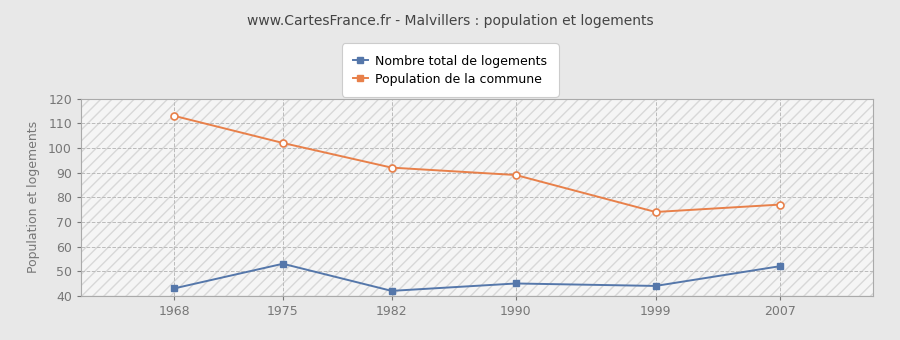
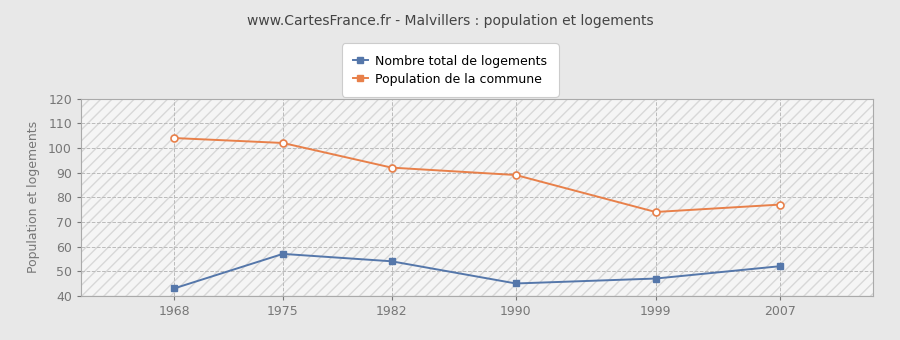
Population de la commune/1968: 113 -> 104
Nombre total de logements/1975: 53 -> 57
Nombre total de logements/1982: 42 -> 54
Nombre total de logements/1999: 44 -> 47
